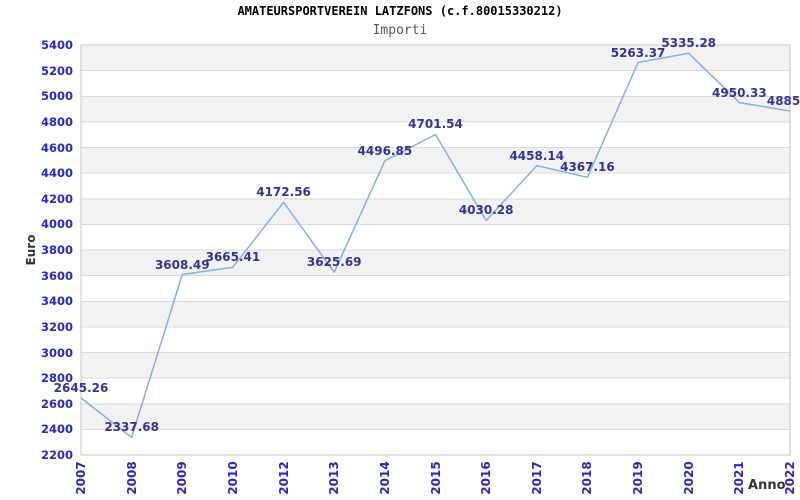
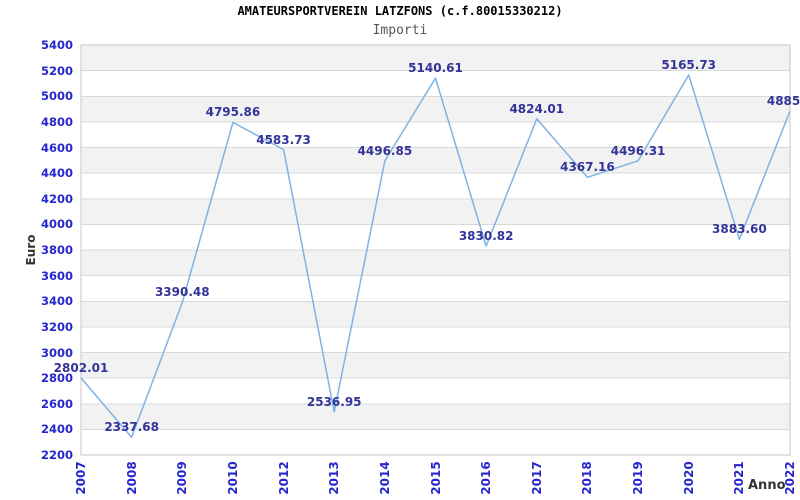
2007: 2645.26 -> 2802.01
2009: 3608.49 -> 3390.48
2010: 3665.41 -> 4795.86
2012: 4172.56 -> 4583.73
2013: 3625.69 -> 2536.95
2015: 4701.54 -> 5140.61
2016: 4030.28 -> 3830.82
2017: 4458.14 -> 4824.01
2019: 5263.37 -> 4496.31
2020: 5335.28 -> 5165.73
2021: 4950.33 -> 3883.60
